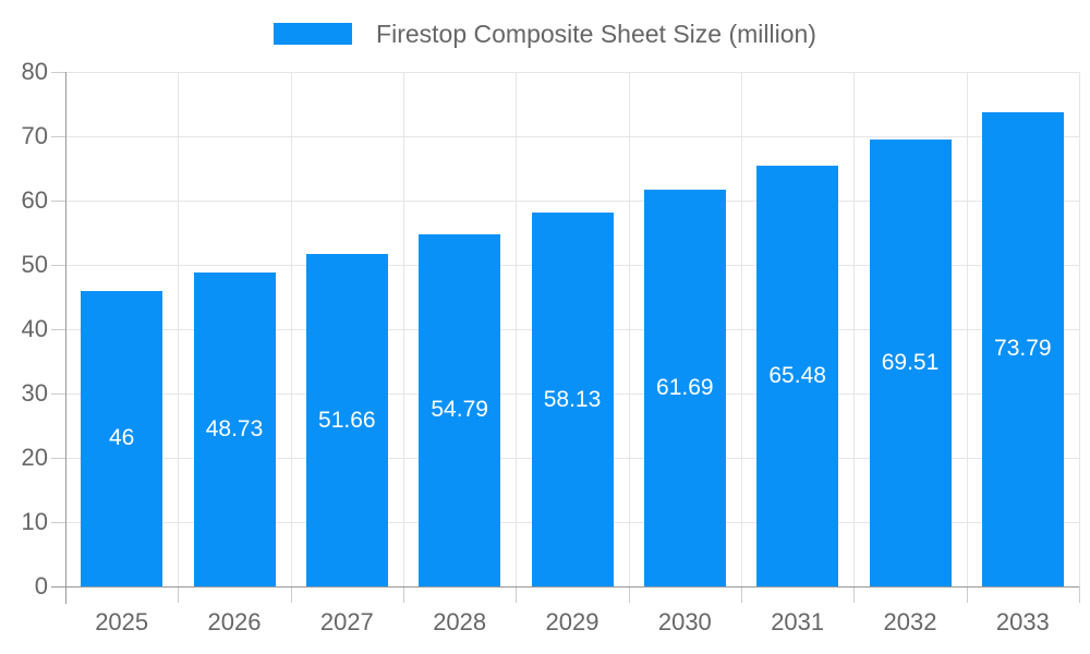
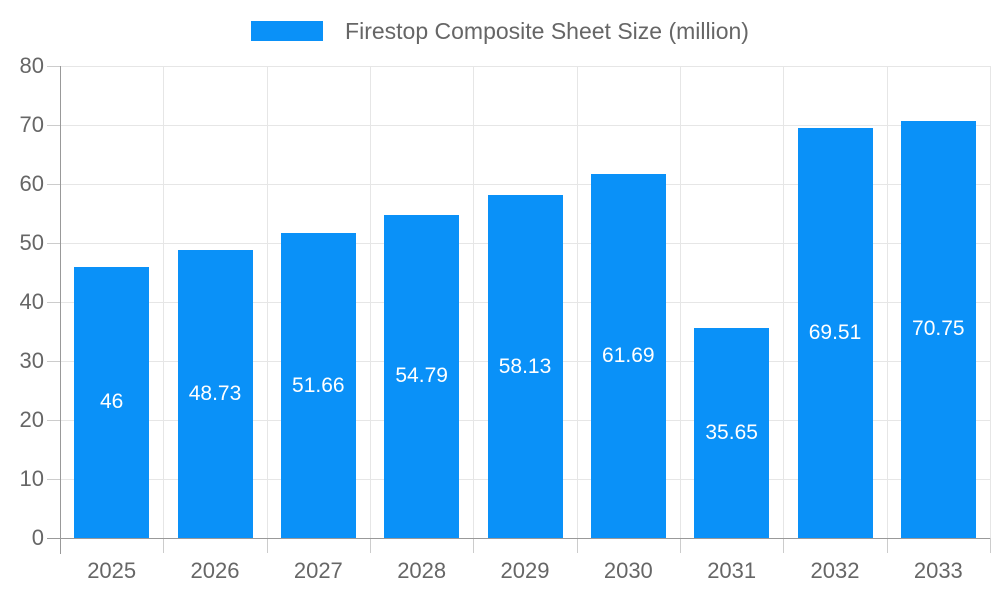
2031: 65.48 -> 35.65
2033: 73.79 -> 70.75
